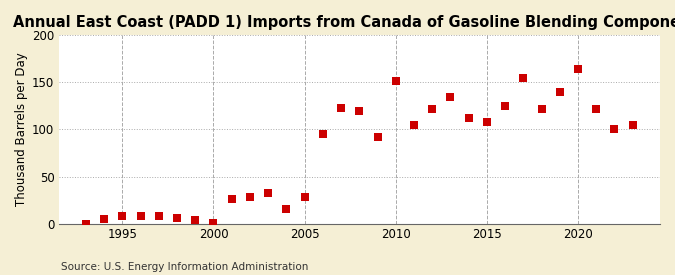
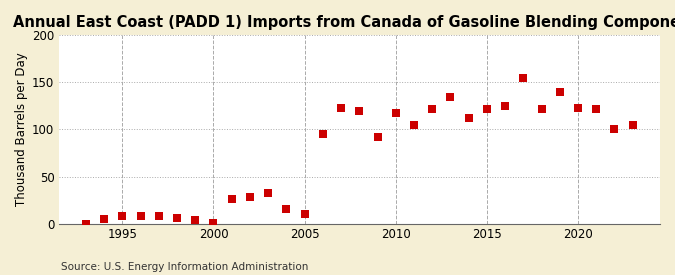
2005: 28 -> 10
2010: 152 -> 118
2015: 108 -> 122
2020: 164 -> 123
